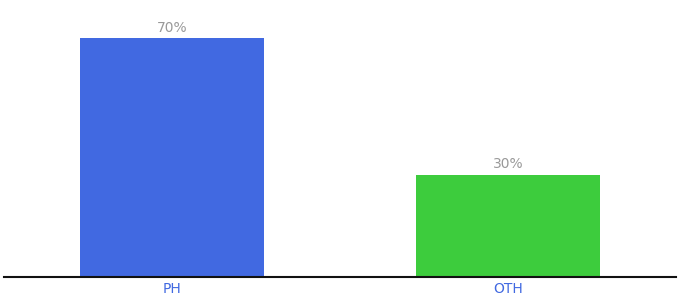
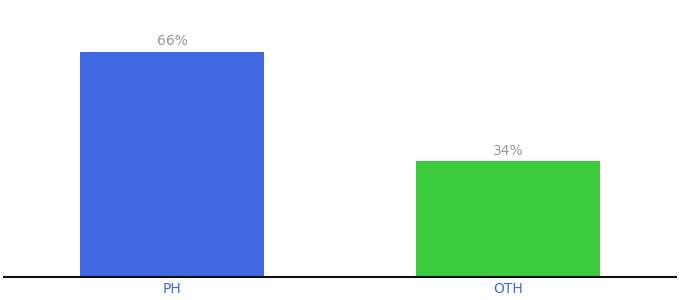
PH: 70% -> 66%
OTH: 30% -> 34%
